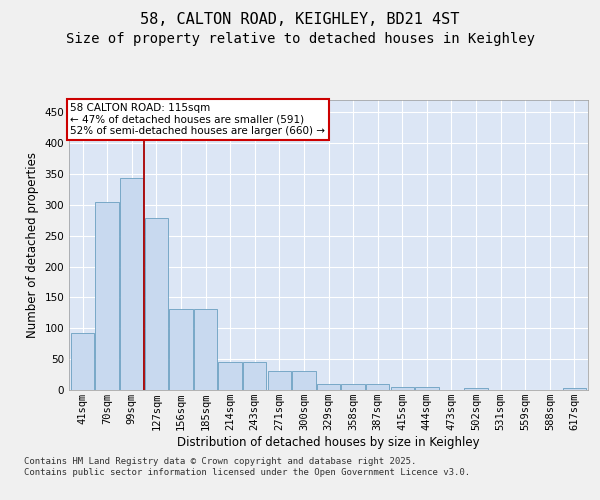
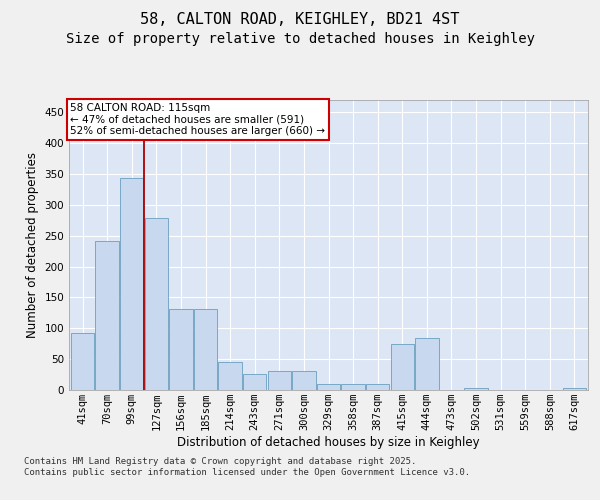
70sqm: 305 -> 242
243sqm: 46 -> 26
415sqm: 5 -> 74
444sqm: 5 -> 84
